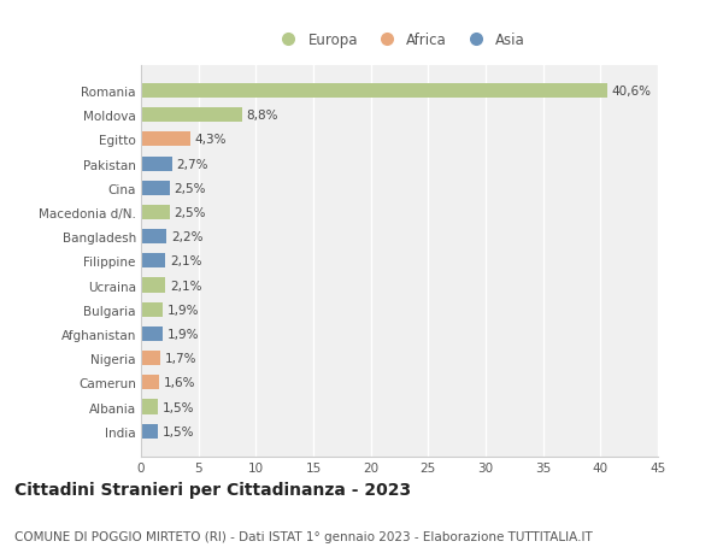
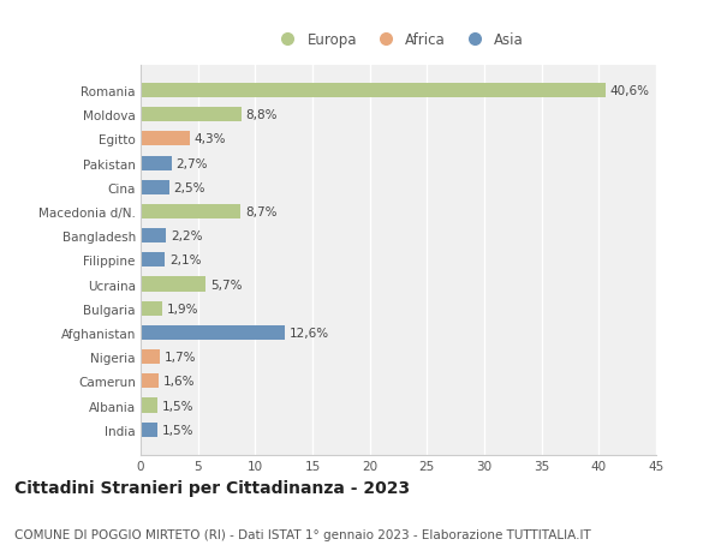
Macedonia d/N.: 2,5% -> 8,7%
Ucraina: 2,1% -> 5,7%
Afghanistan: 1,9% -> 12,6%
